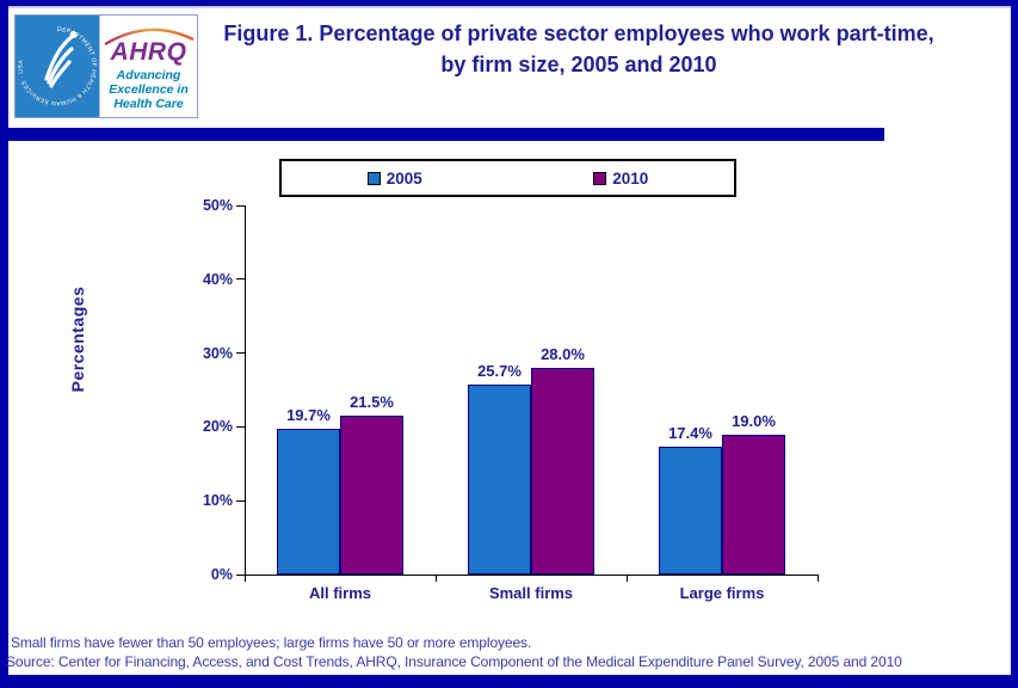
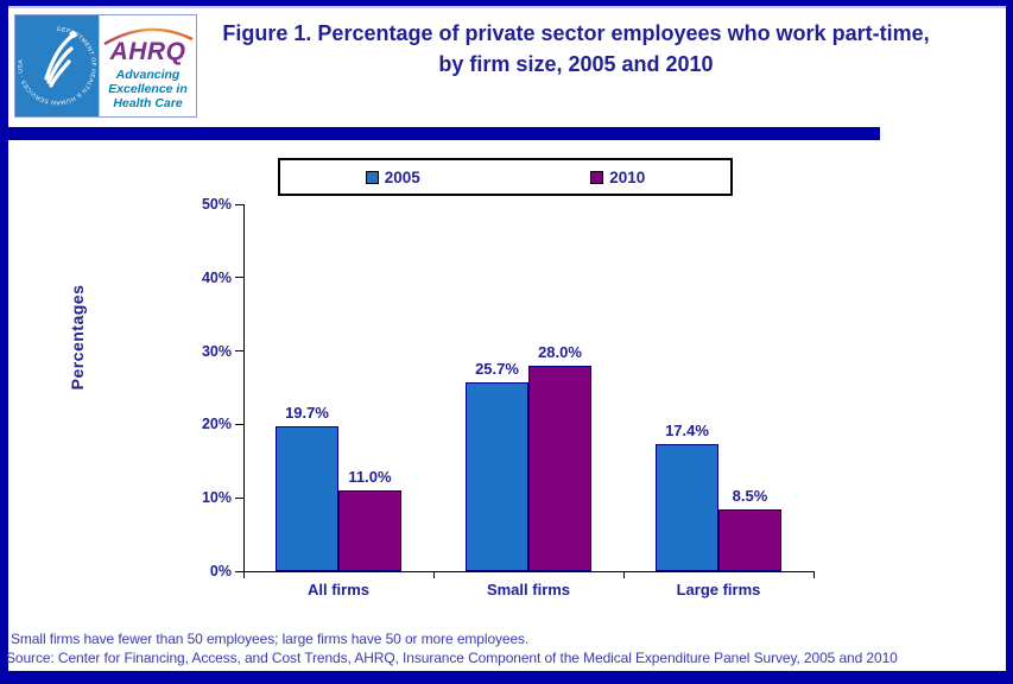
2010/All firms: 21.5% -> 11.0%
2010/Large firms: 19.0% -> 8.5%
